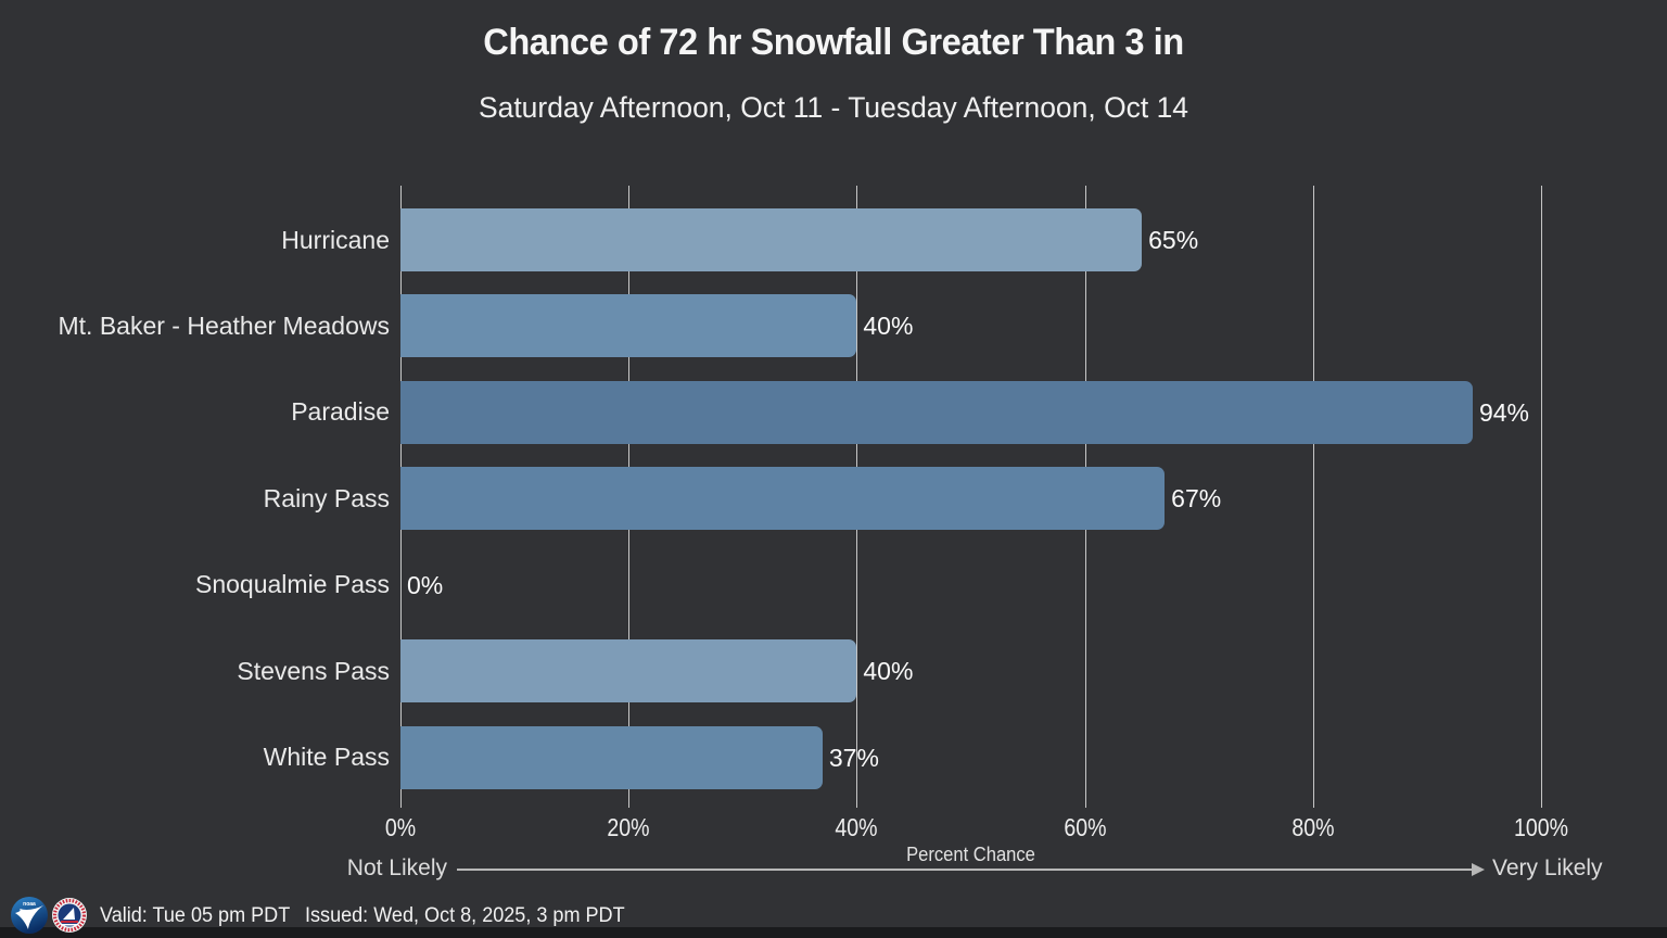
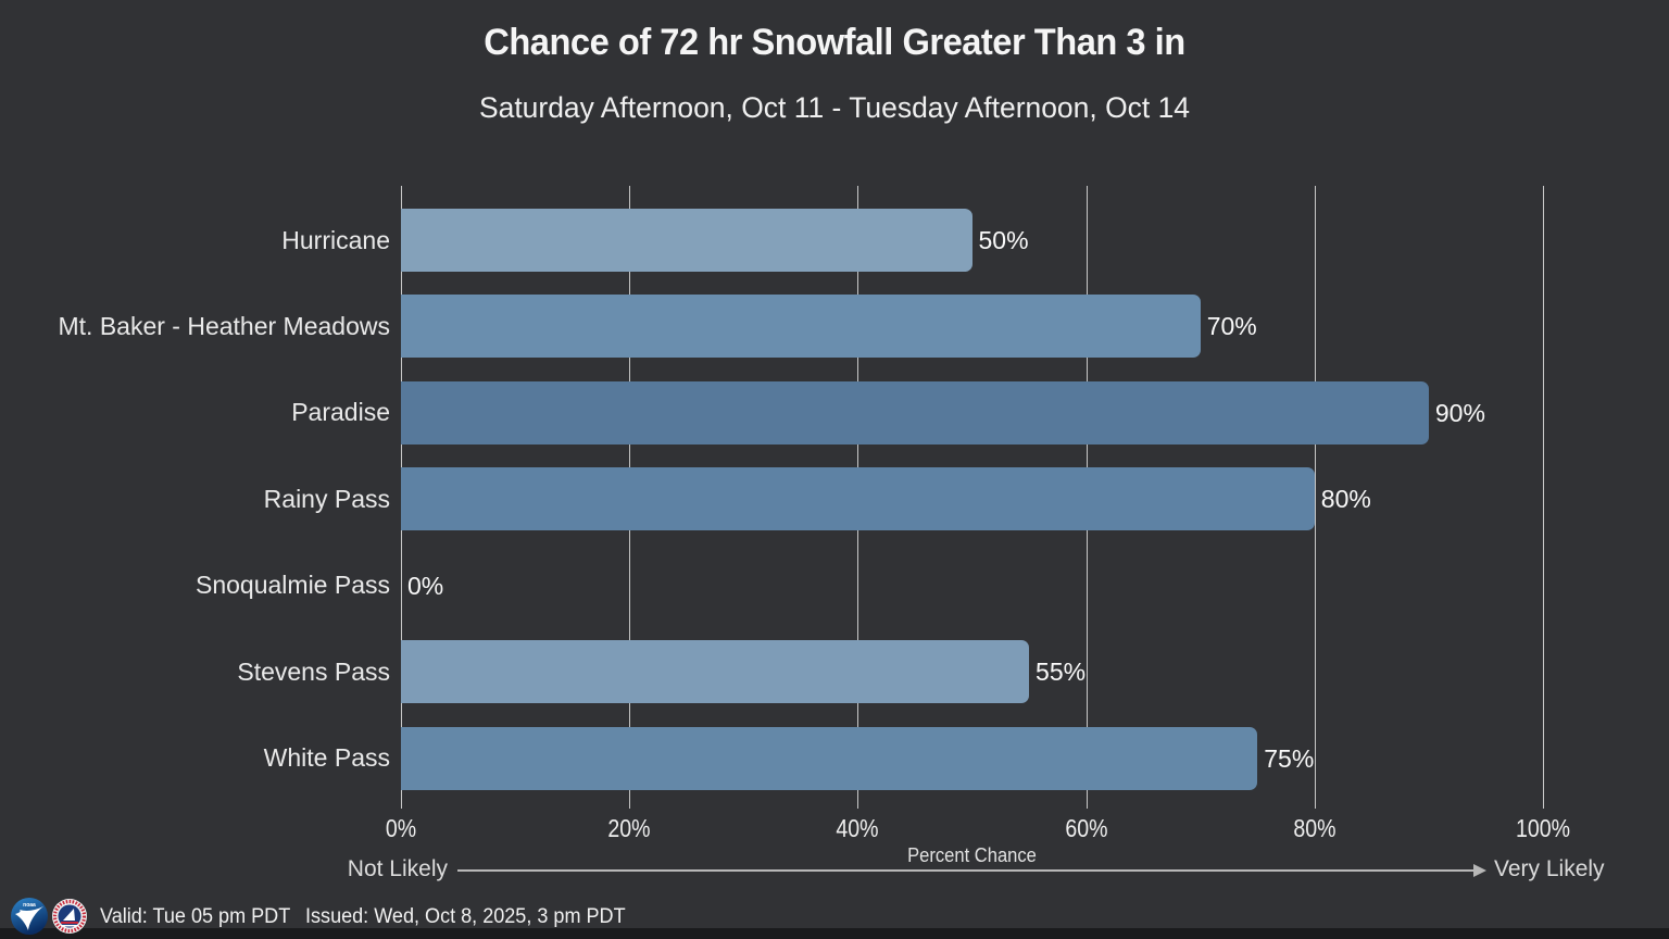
Hurricane: 65% -> 50%
Mt. Baker - Heather Meadows: 40% -> 70%
Paradise: 94% -> 90%
Rainy Pass: 67% -> 80%
Stevens Pass: 40% -> 55%
White Pass: 37% -> 75%
